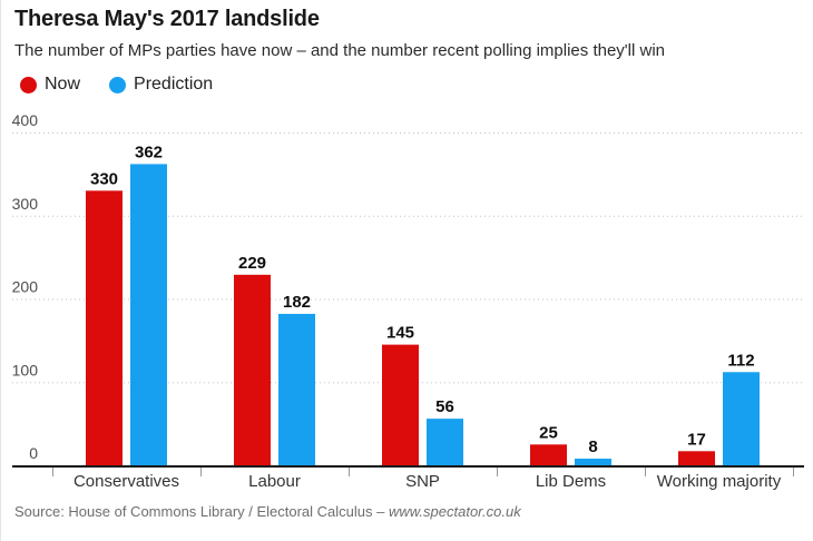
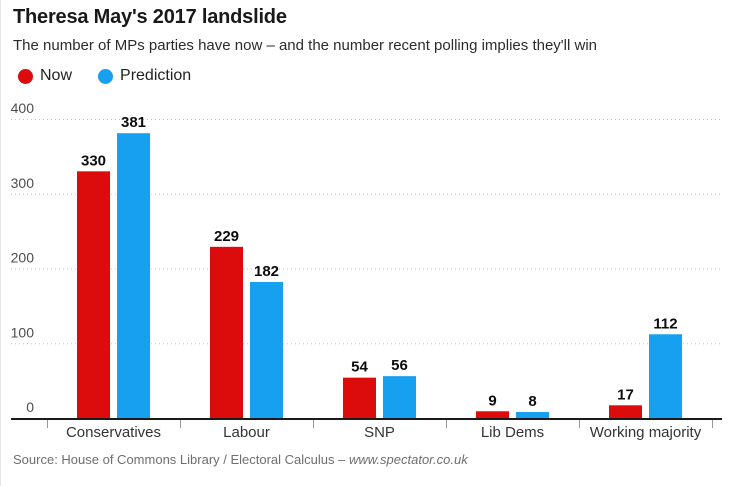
Prediction/Conservatives: 362 -> 381
Now/SNP: 145 -> 54
Now/Lib Dems: 25 -> 9
